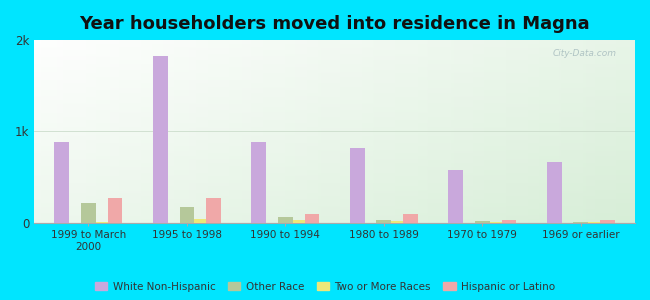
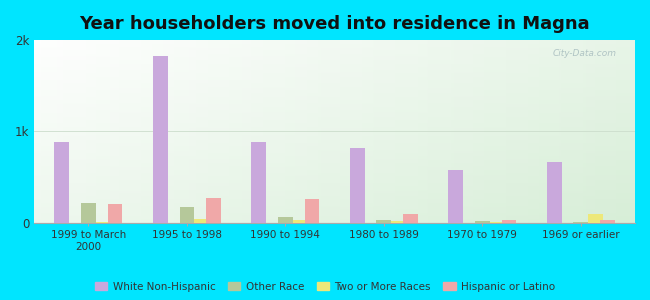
Hispanic or Latino/1999 to March 2000: 0.27k -> 0.20k
Hispanic or Latino/1990 to 1994: 0.10k -> 0.26k
Two or More Races/1969 or earlier: 0.00k -> 0.10k
